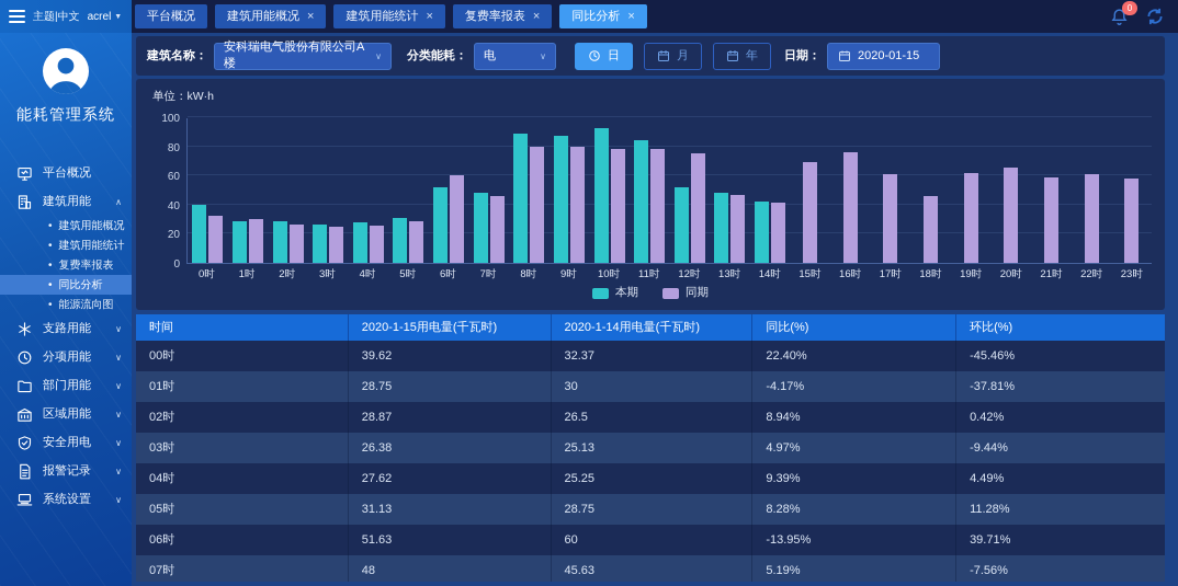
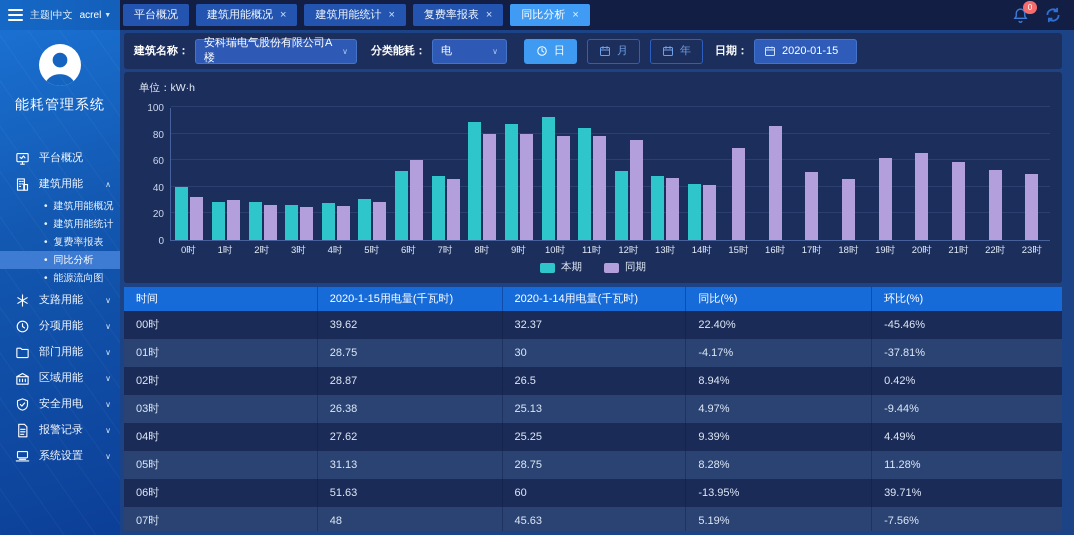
同期/16时: 76 -> 86
同期/17时: 61 -> 51
同期/22时: 61 -> 53
同期/23时: 58 -> 50
